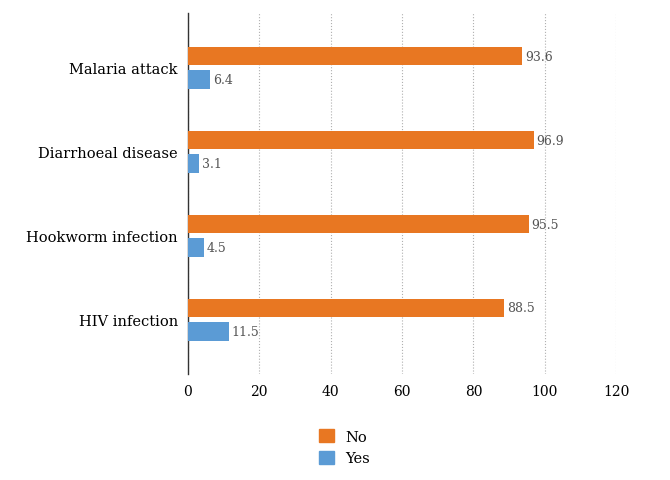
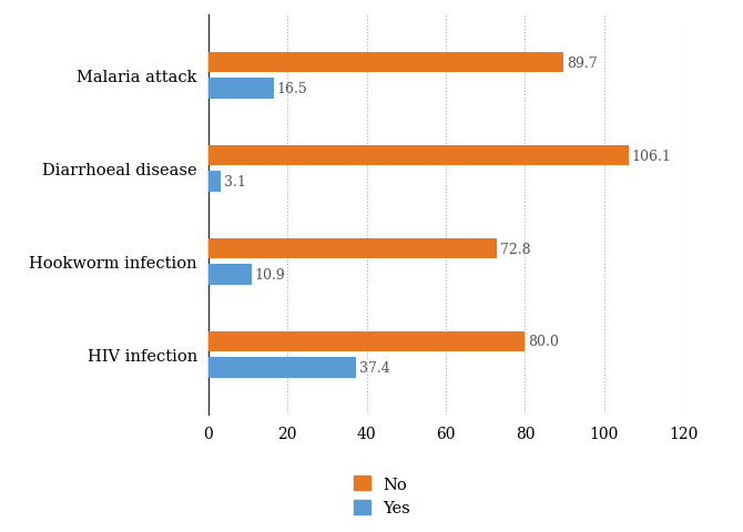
No/Malaria attack: 93.6 -> 89.7
Yes/Malaria attack: 6.4 -> 16.5
No/Diarrhoeal disease: 96.9 -> 106.1
No/Hookworm infection: 95.5 -> 72.8
Yes/Hookworm infection: 4.5 -> 10.9
No/HIV infection: 88.5 -> 80.0
Yes/HIV infection: 11.5 -> 37.4
